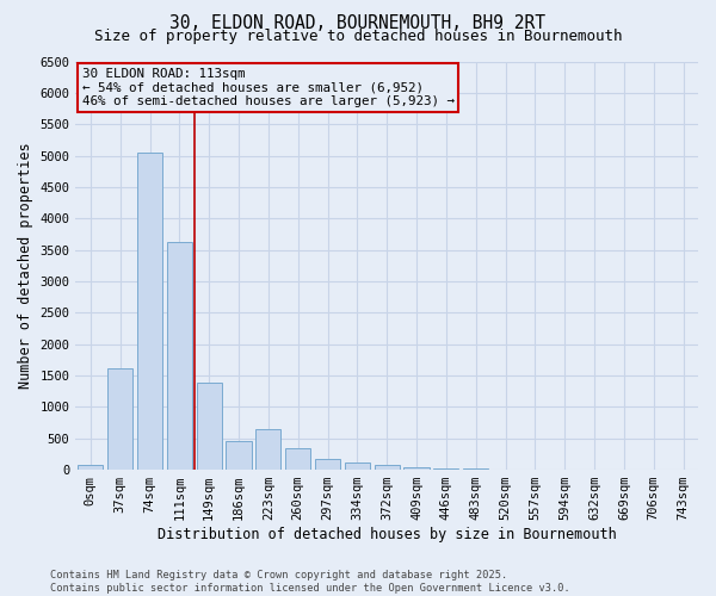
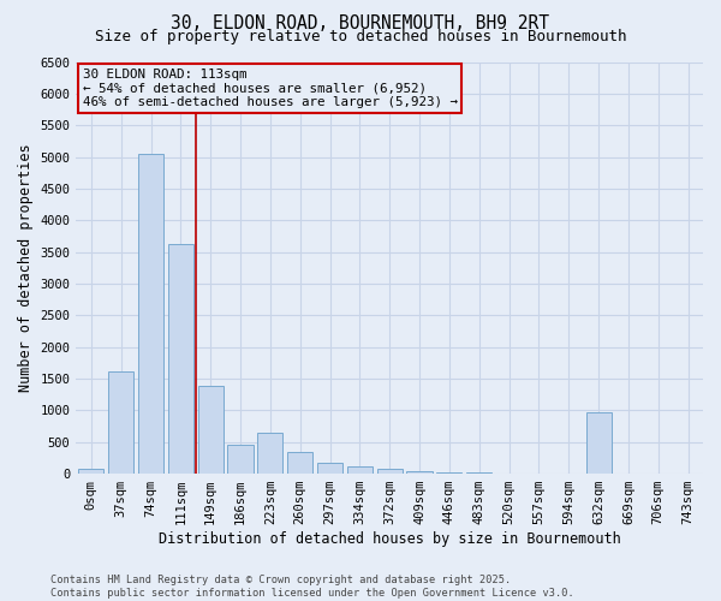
632sqm: 0 -> 960
